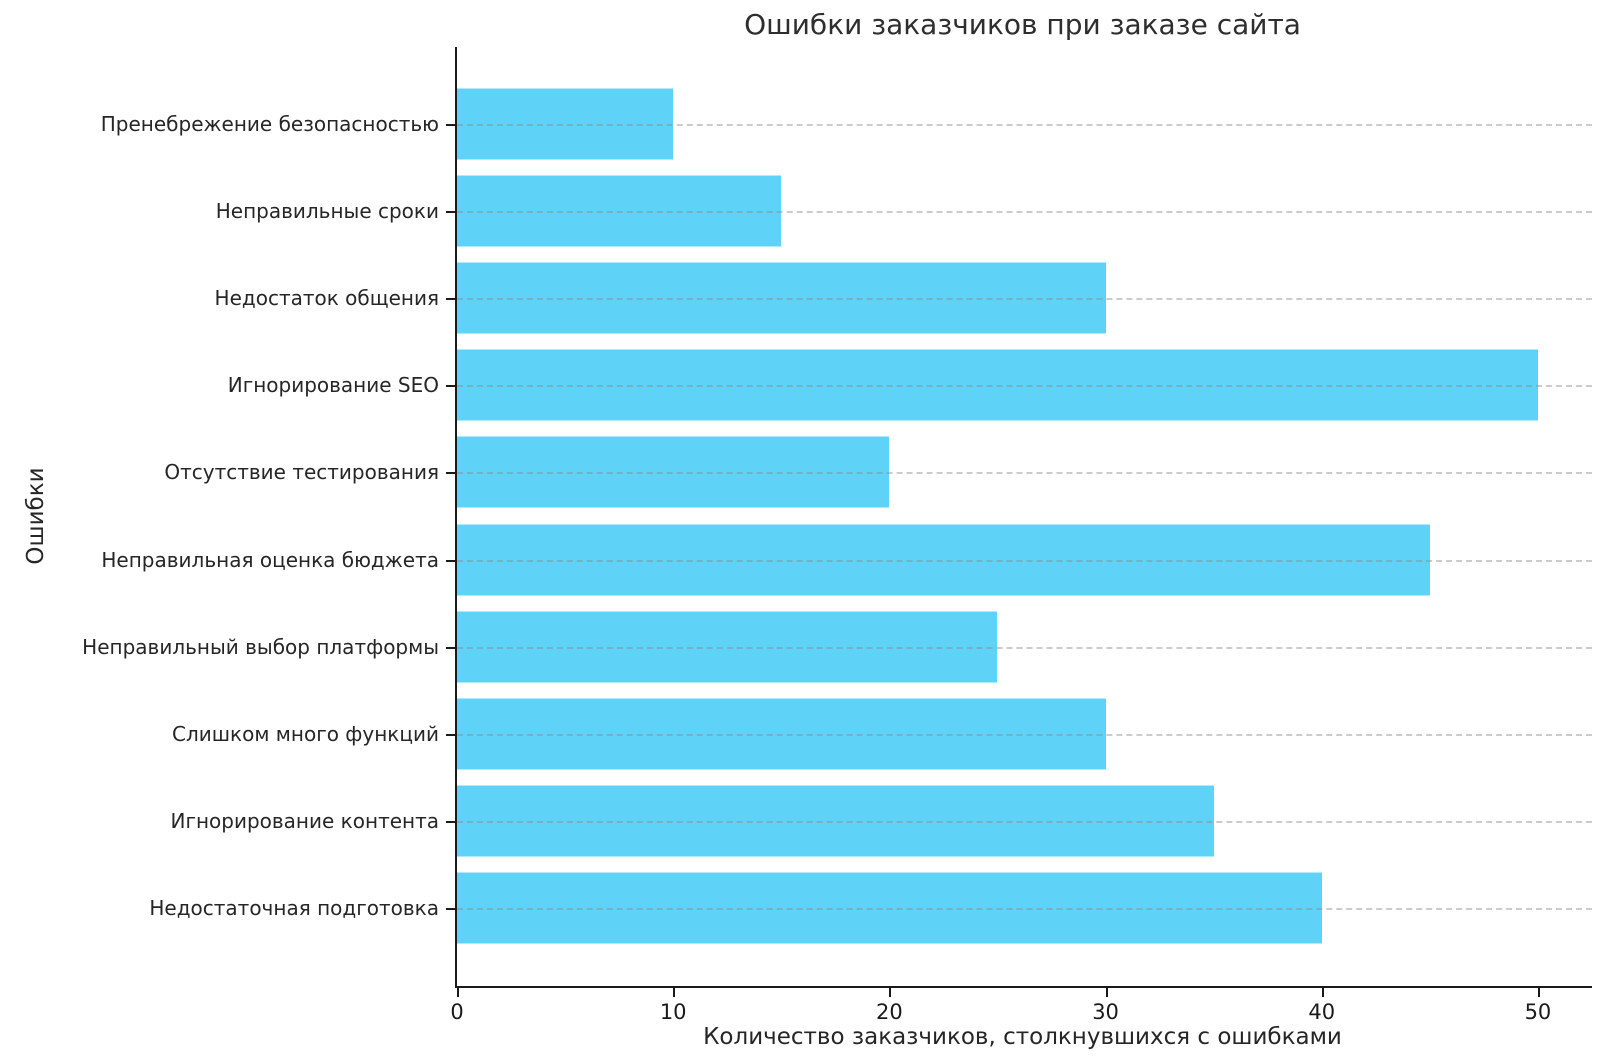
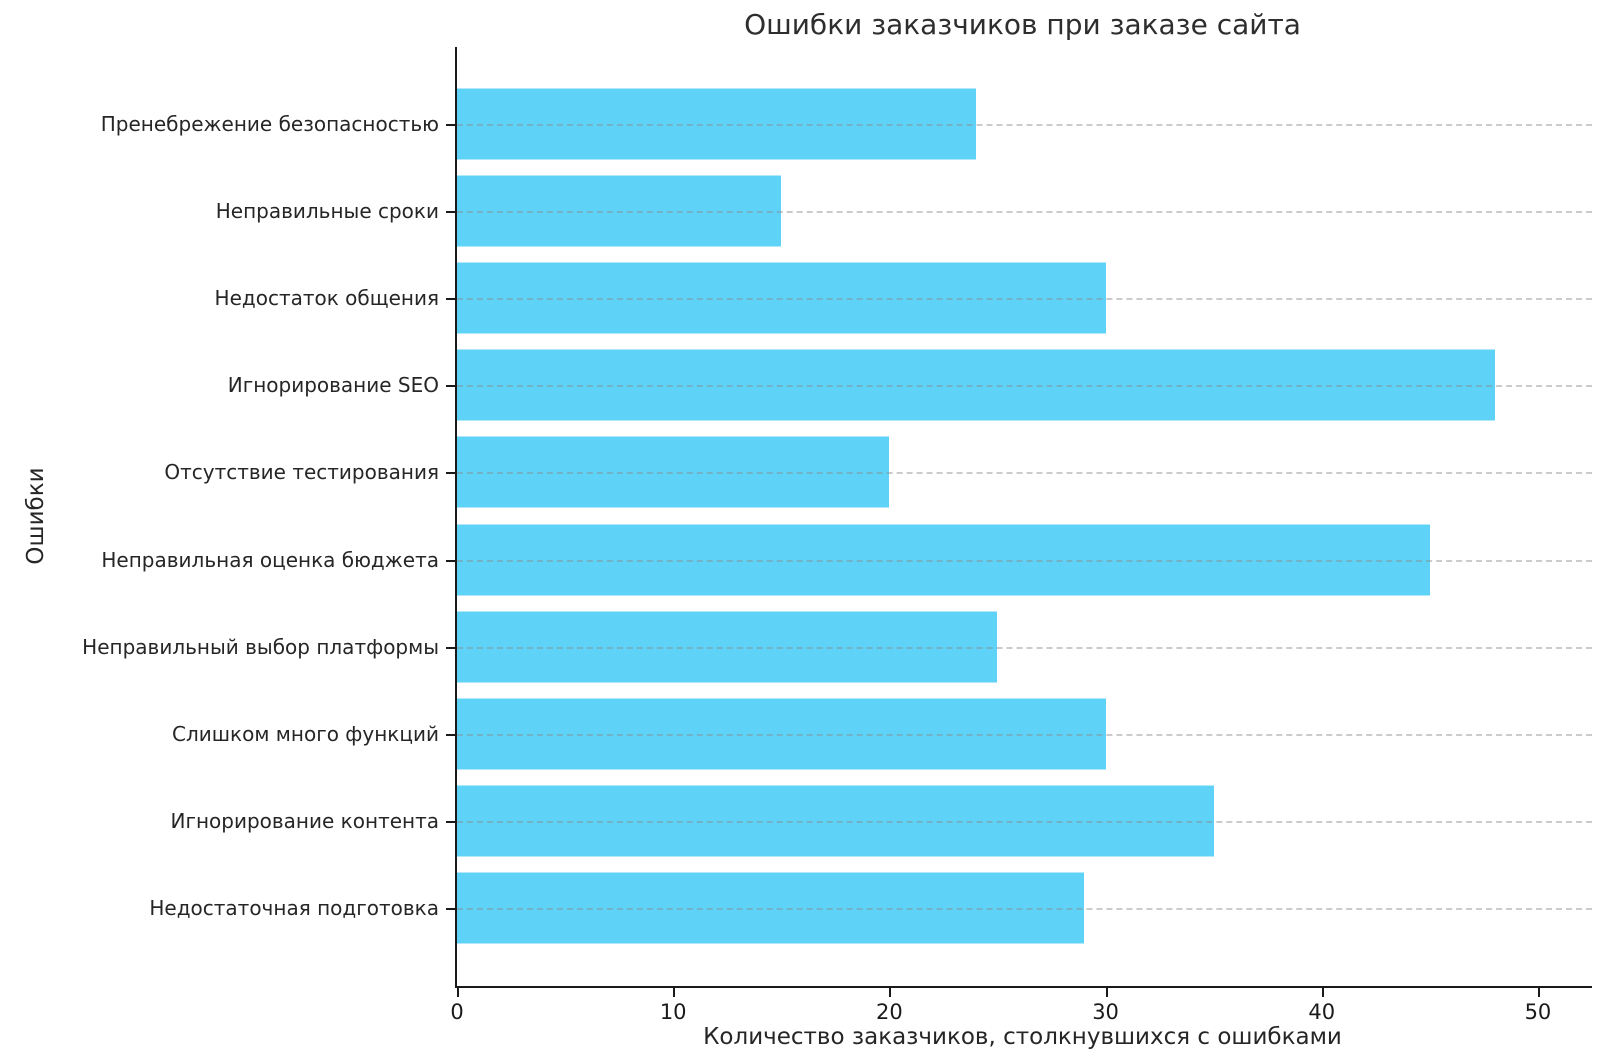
Пренебрежение безопасностью: 10 -> 24
Игнорирование SEO: 50 -> 48
Недостаточная подготовка: 40 -> 29
